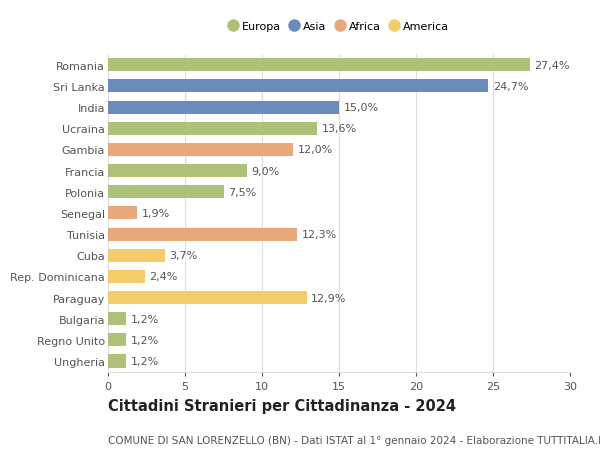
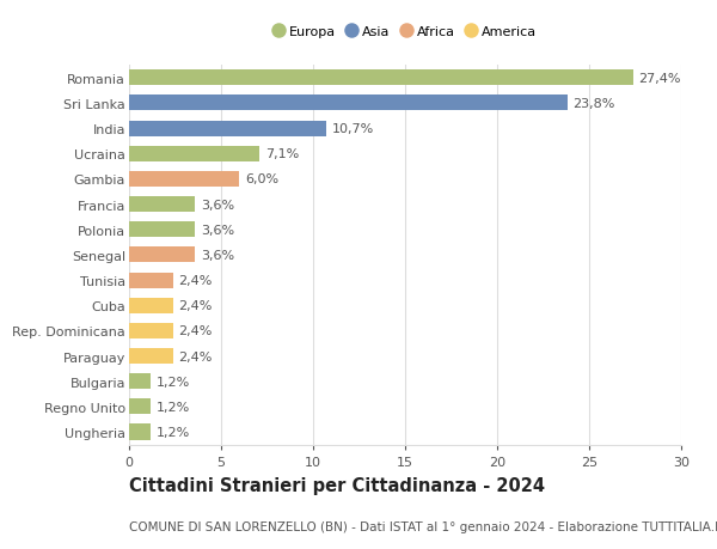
Sri Lanka: 24,7% -> 23,8%
India: 15,0% -> 10,7%
Ucraina: 13,6% -> 7,1%
Gambia: 12,0% -> 6,0%
Francia: 9,0% -> 3,6%
Polonia: 7,5% -> 3,6%
Senegal: 1,9% -> 3,6%
Tunisia: 12,3% -> 2,4%
Cuba: 3,7% -> 2,4%
Paraguay: 12,9% -> 2,4%
